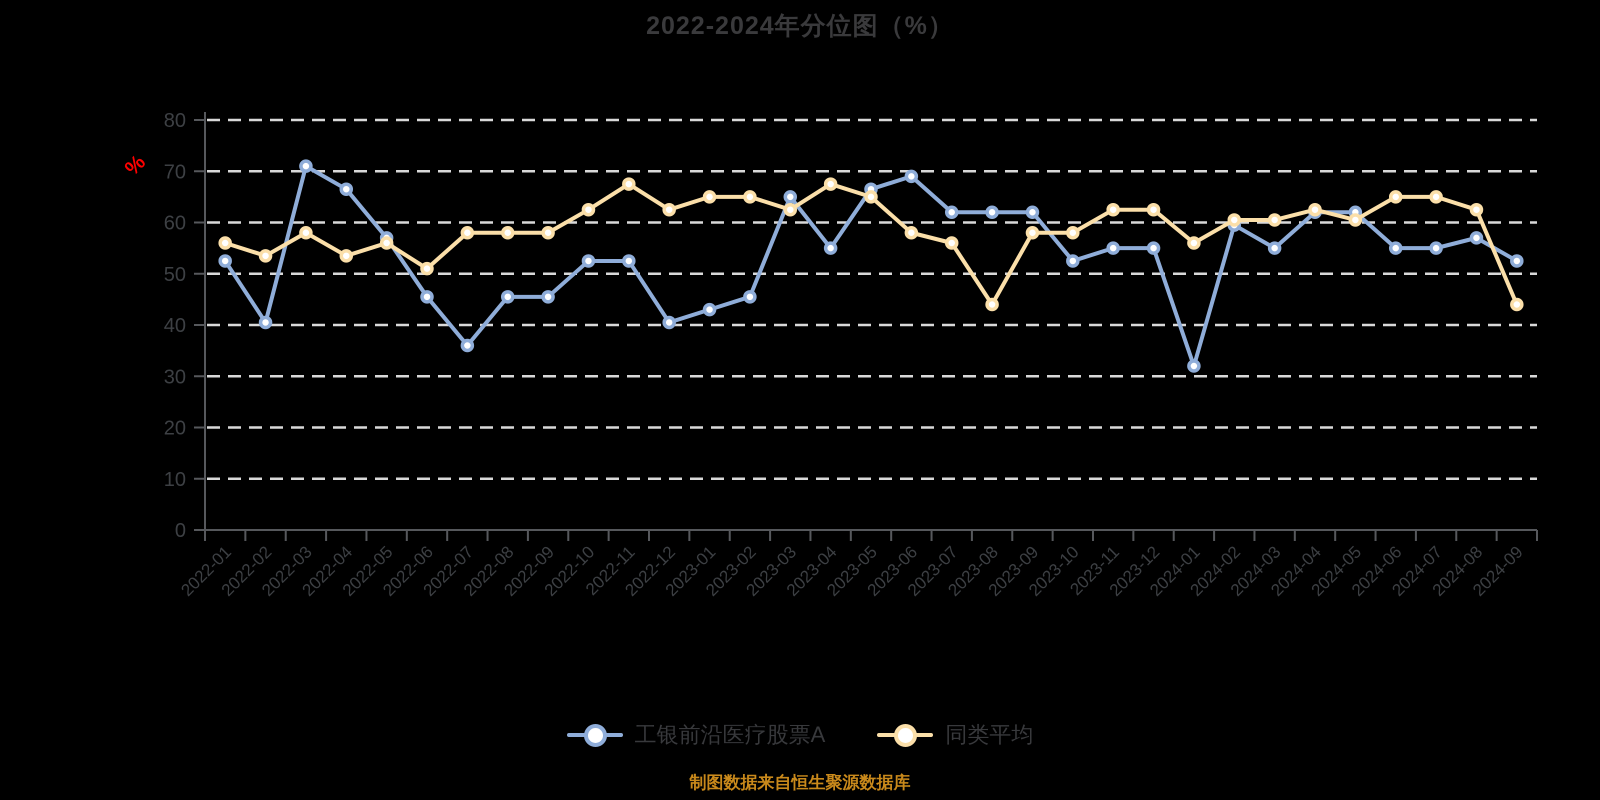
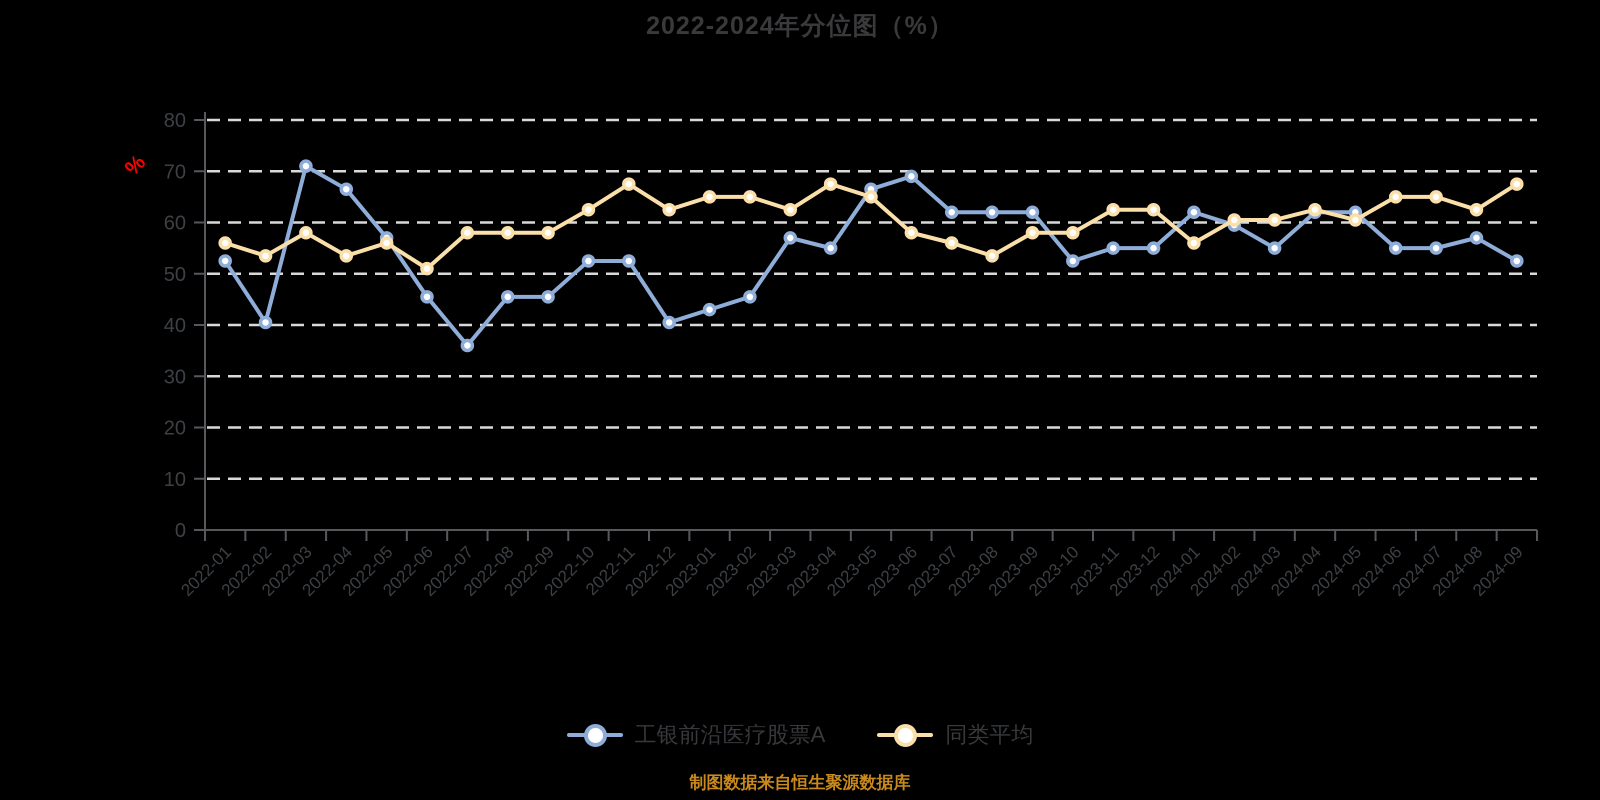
工银前沿医疗股票A/2023-03: 65 -> 57
同类平均/2023-08: 44 -> 54
工银前沿医疗股票A/2024-01: 32 -> 62
同类平均/2024-09: 44 -> 68
